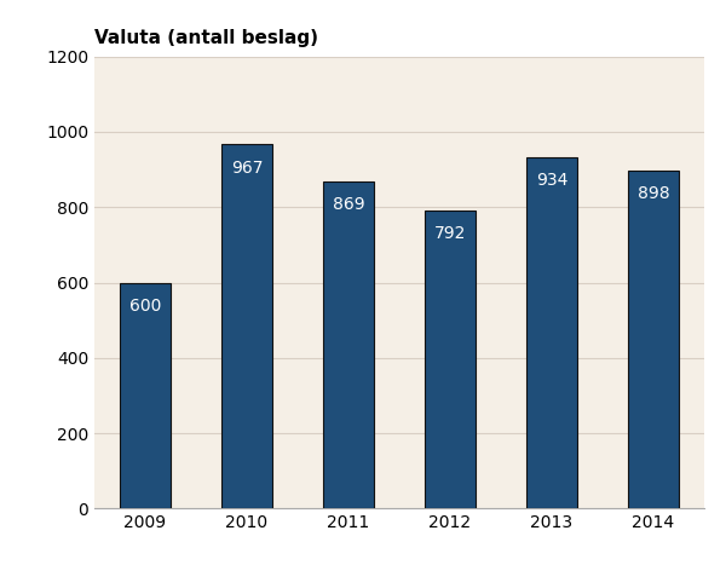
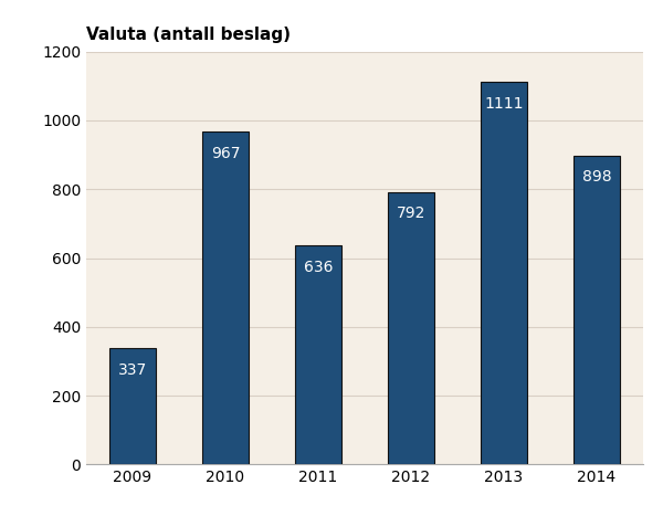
2009: 600 -> 337
2011: 869 -> 636
2013: 934 -> 1111
